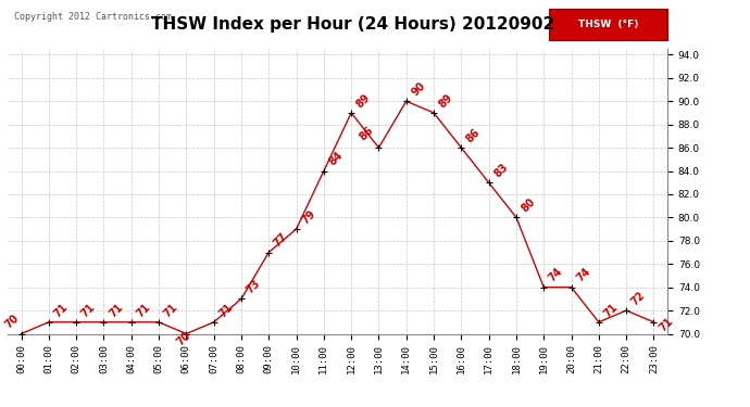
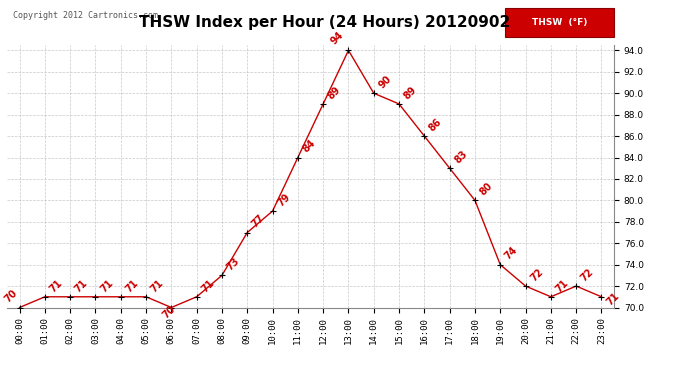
13:00: 86 -> 94
20:00: 74 -> 72
